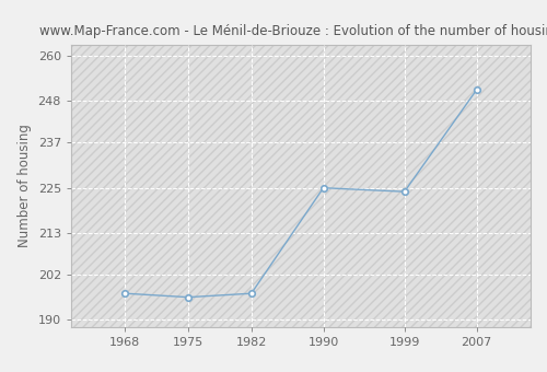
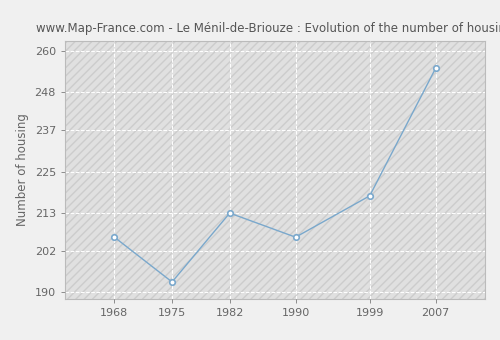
1968: 197 -> 206
1975: 196 -> 193
1982: 197 -> 213
1990: 225 -> 206
1999: 224 -> 218
2007: 251 -> 255
